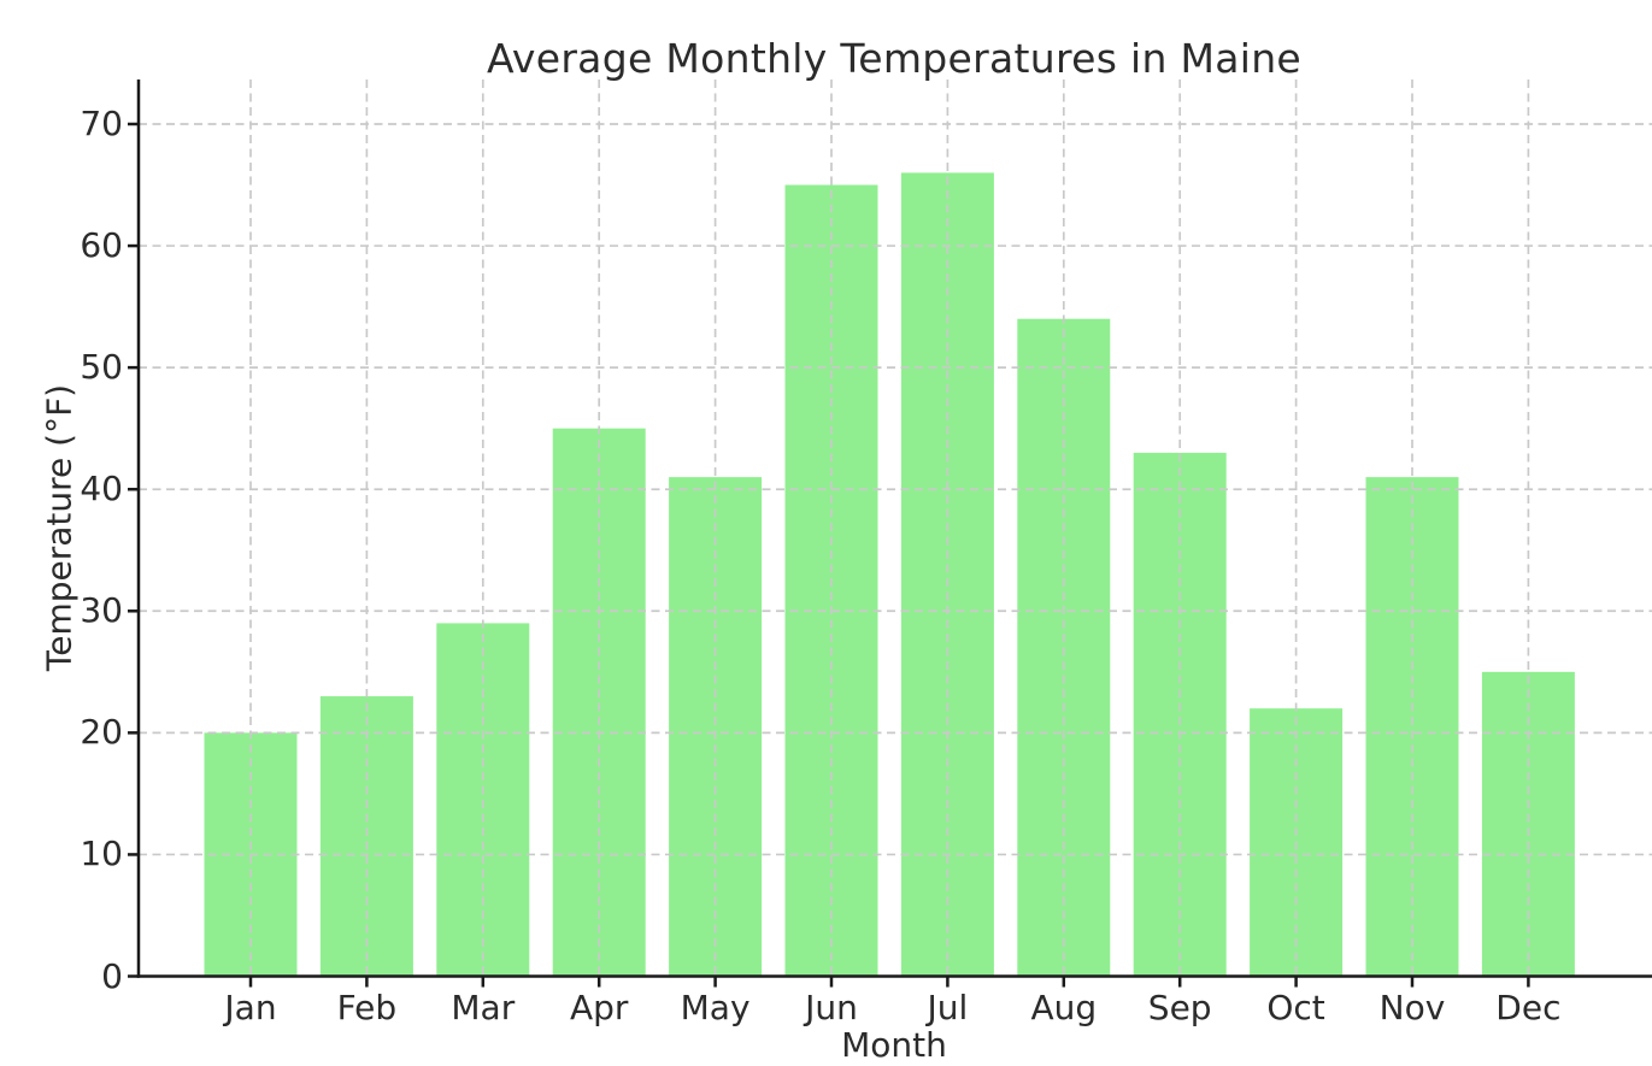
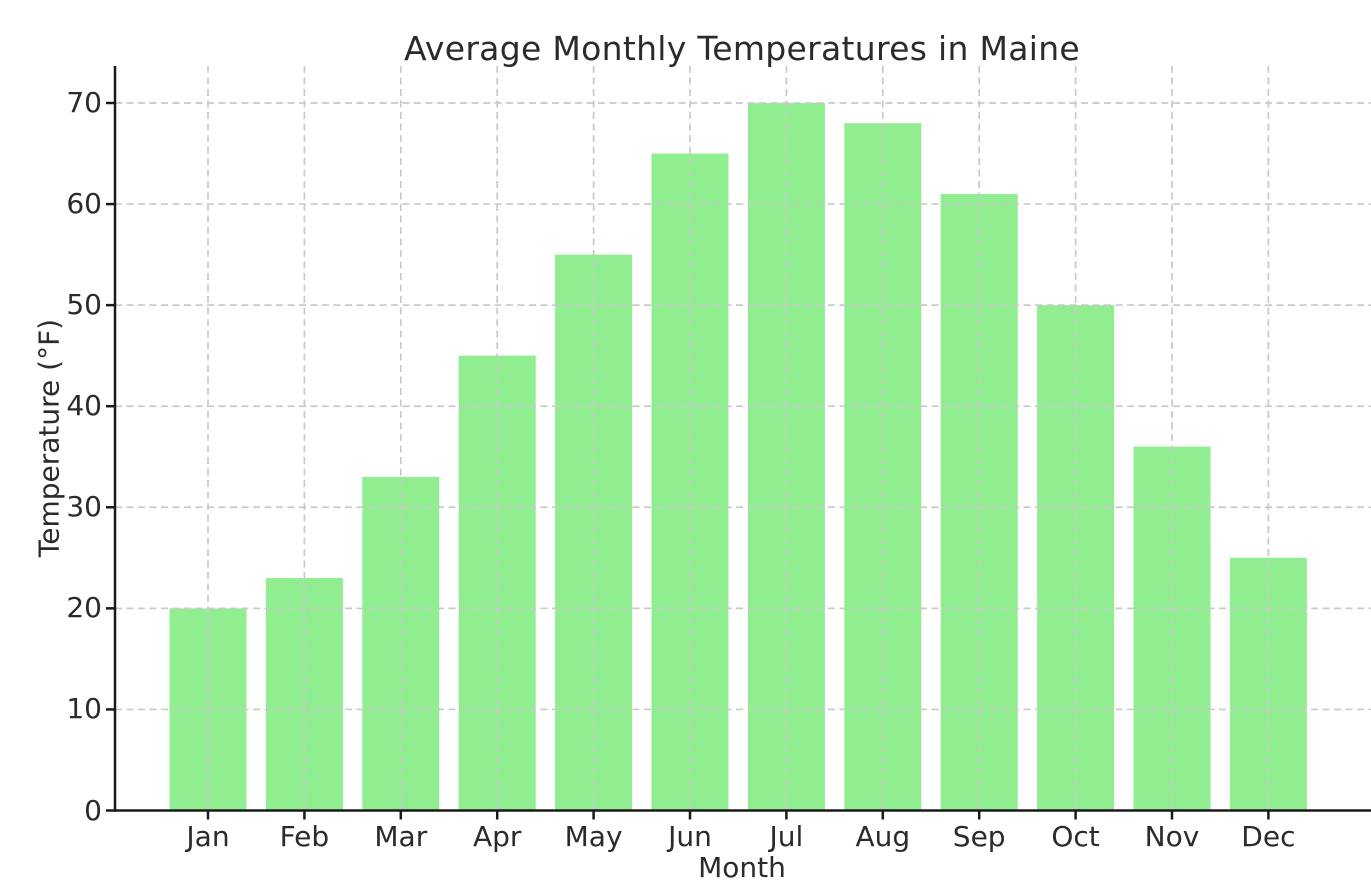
Mar: 29 -> 33
May: 41 -> 55
Jul: 66 -> 70
Aug: 54 -> 68
Sep: 43 -> 61
Oct: 22 -> 50
Nov: 41 -> 36
